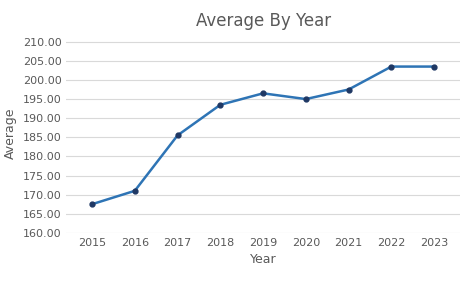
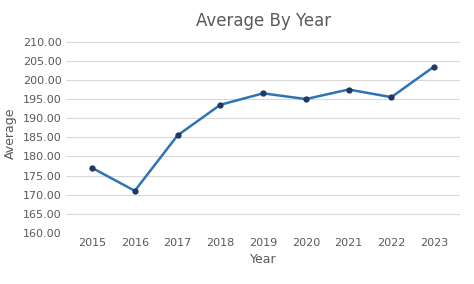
2015: 167.5 -> 177.0
2022: 203.5 -> 195.5
